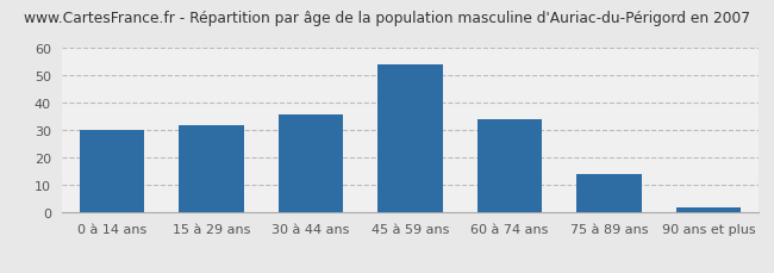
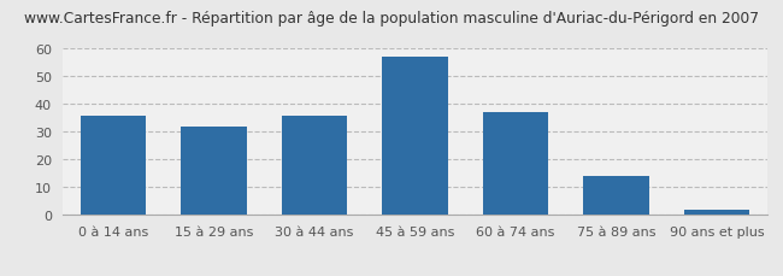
0 à 14 ans: 30 -> 36
45 à 59 ans: 54 -> 57
60 à 74 ans: 34 -> 37
